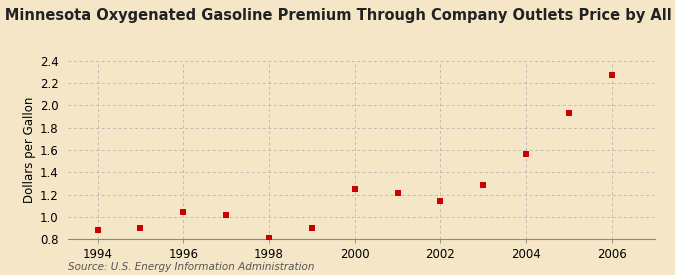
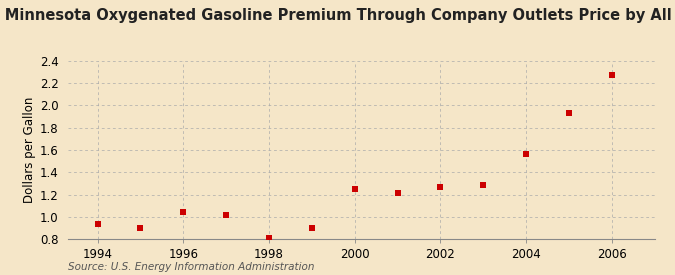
1994: 0.88 -> 0.94
2002: 1.14 -> 1.27
